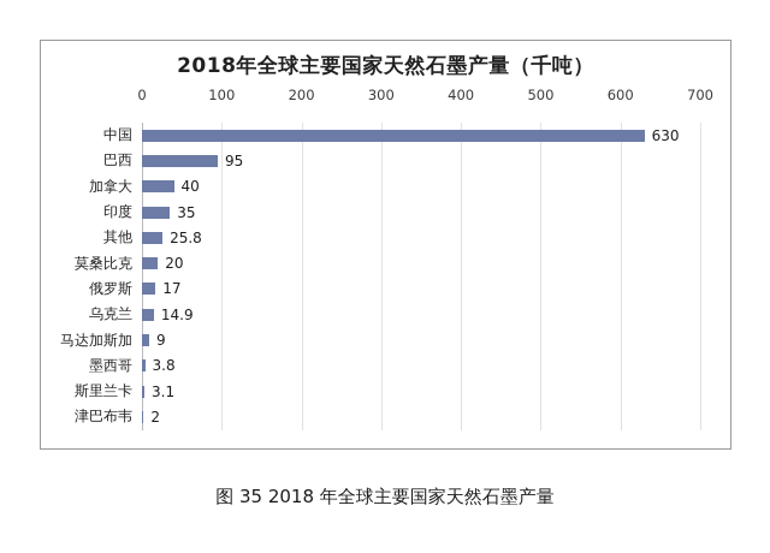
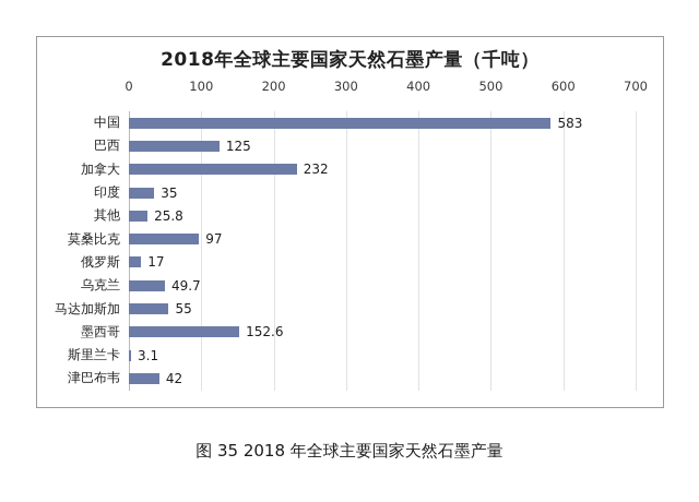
中国: 630 -> 583
巴西: 95 -> 125
加拿大: 40 -> 232
莫桑比克: 20 -> 97
乌克兰: 14.9 -> 49.7
马达加斯加: 9 -> 55
墨西哥: 3.8 -> 152.6
津巴布韦: 2 -> 42
